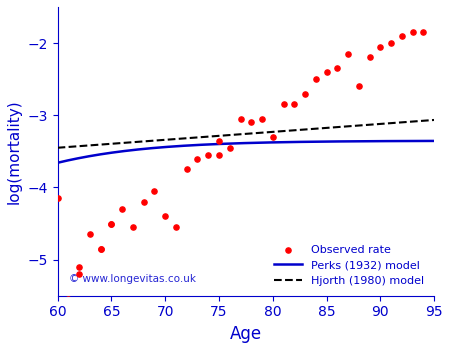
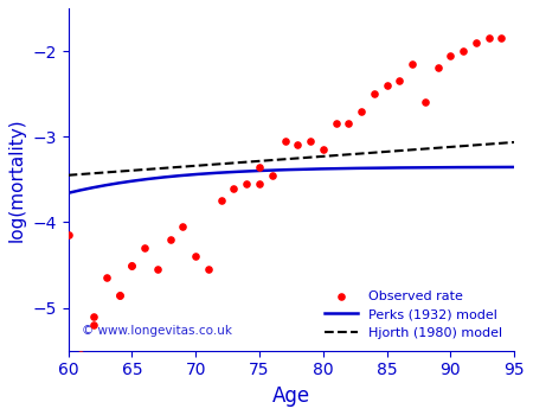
Observed rate/80: -3.30 -> -3.15
